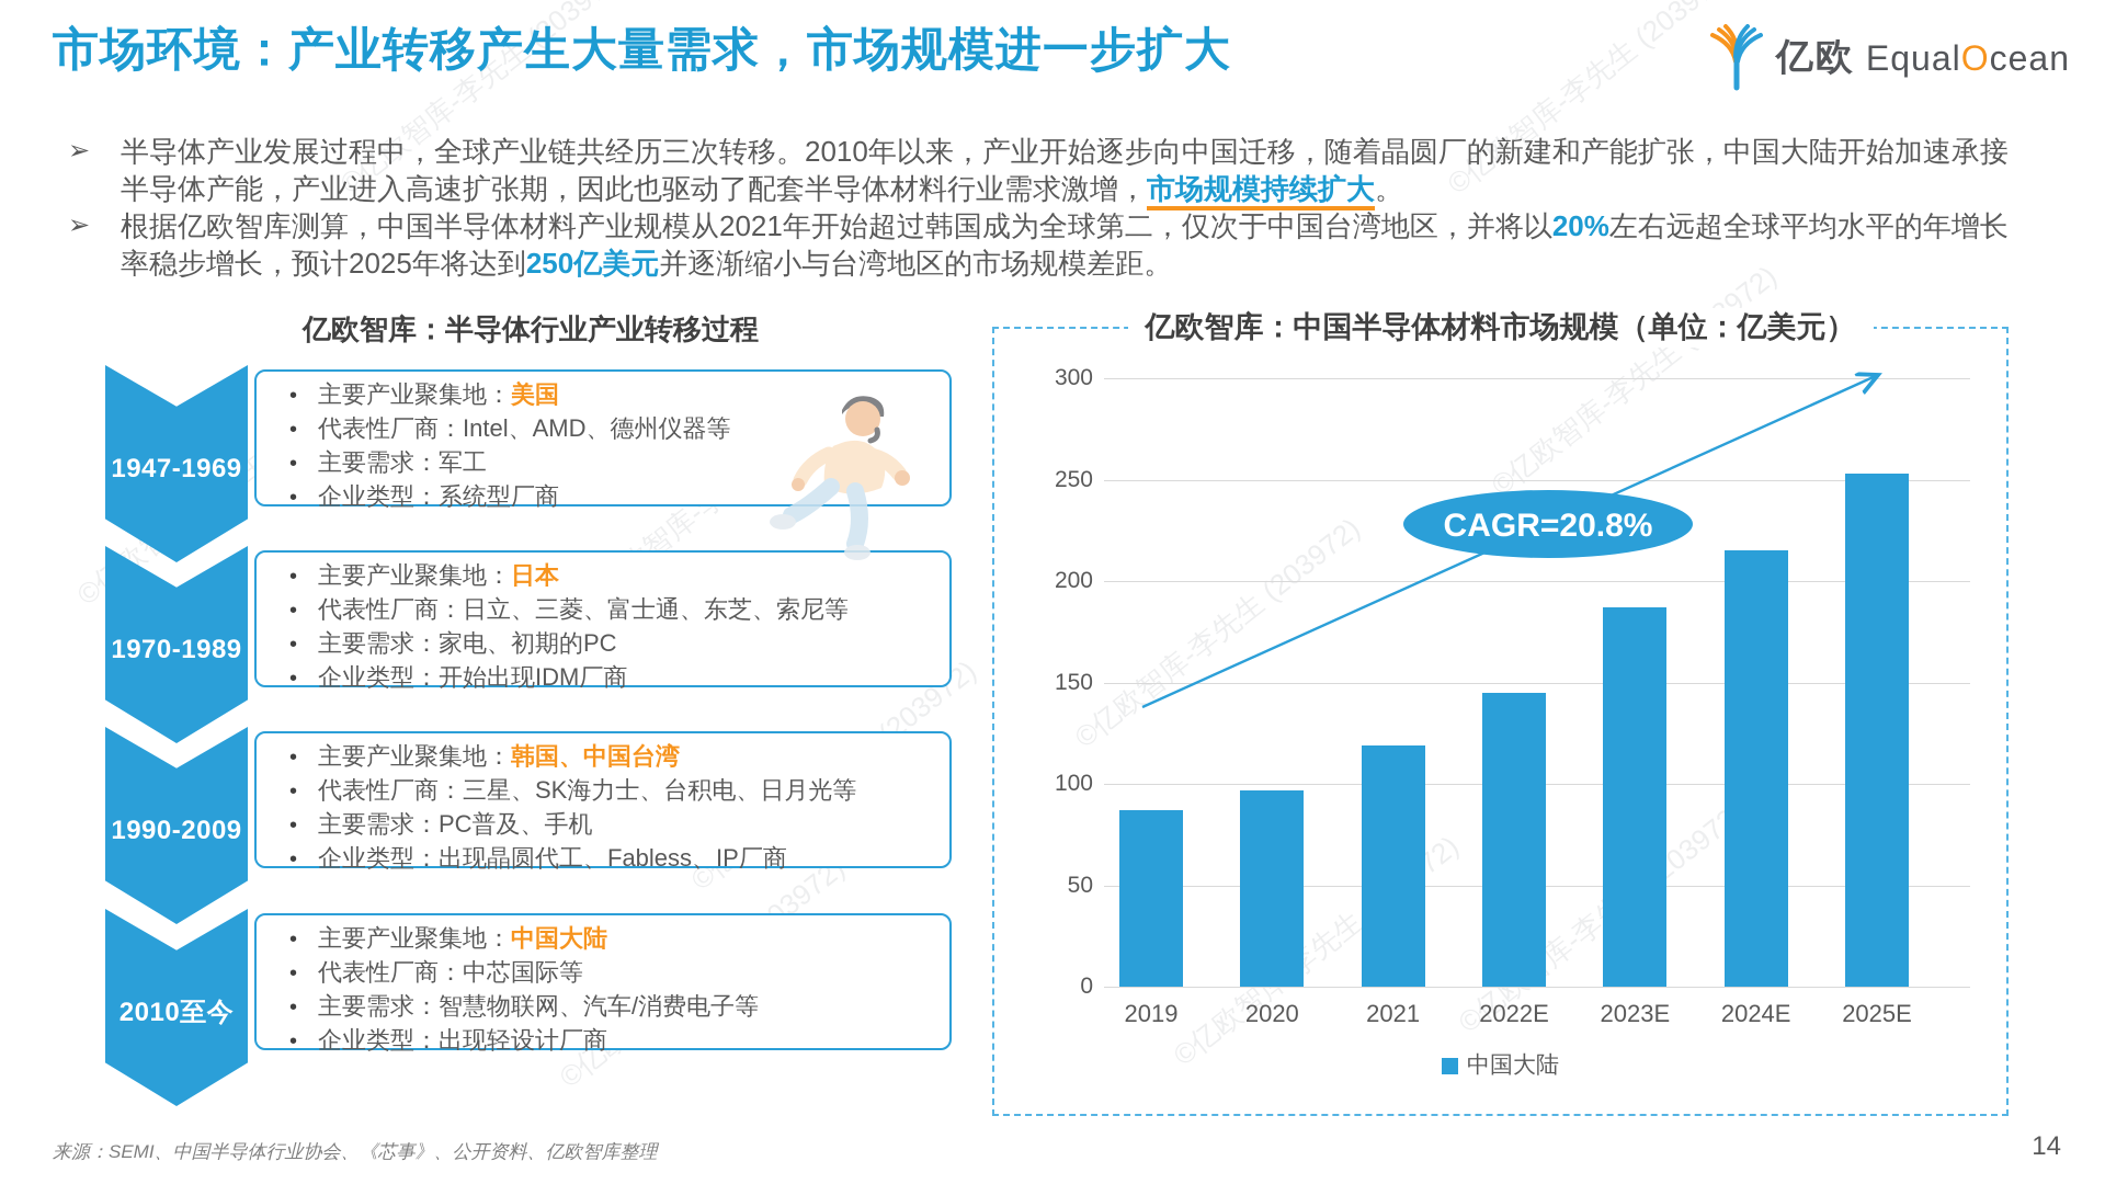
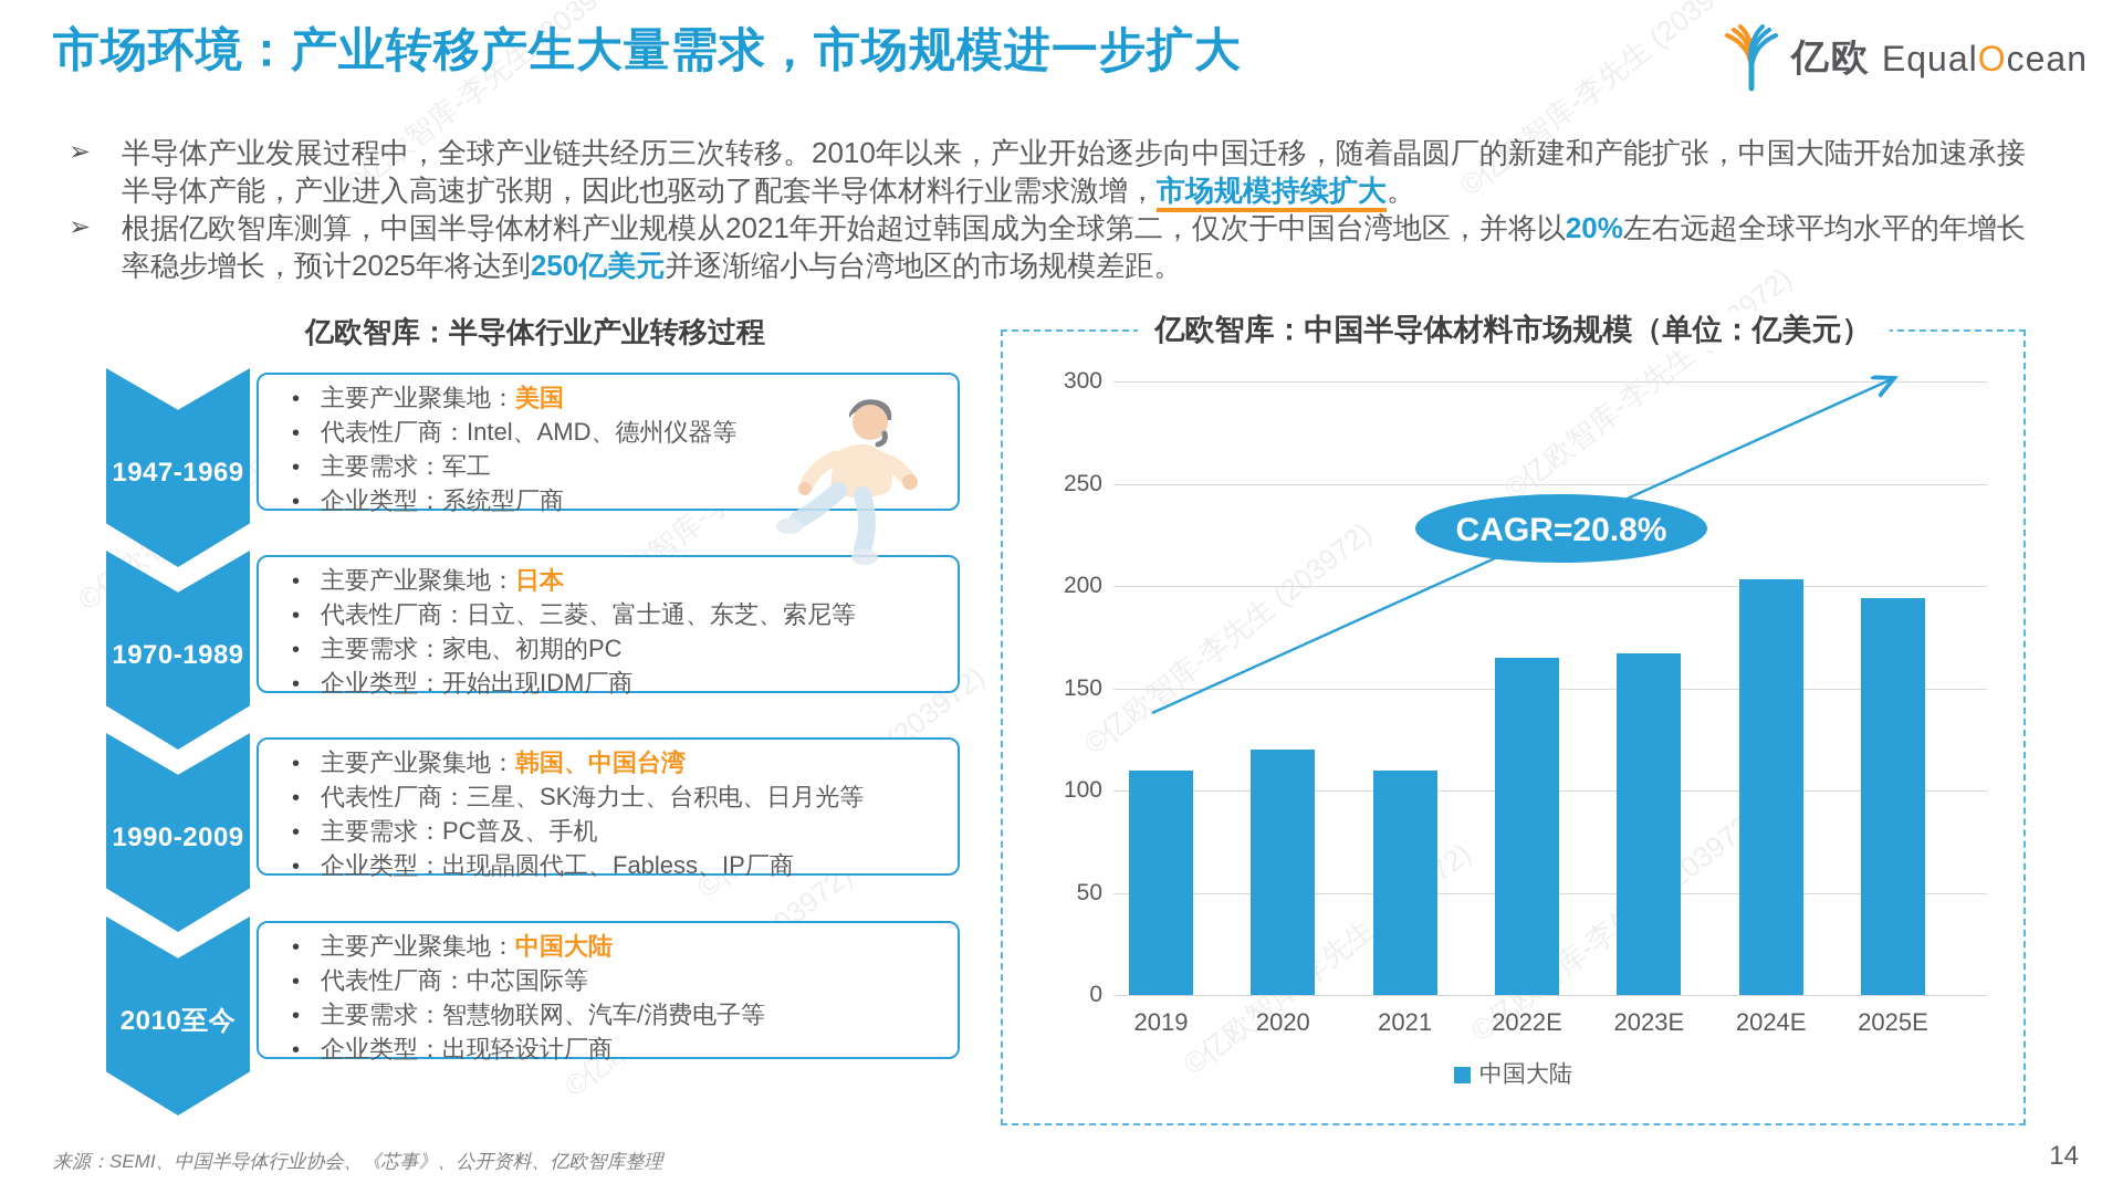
2019: 87 -> 110
2020: 97 -> 120
2021: 119 -> 110
2022E: 145 -> 165
2023E: 187 -> 167
2024E: 215 -> 203
2025E: 253 -> 194
